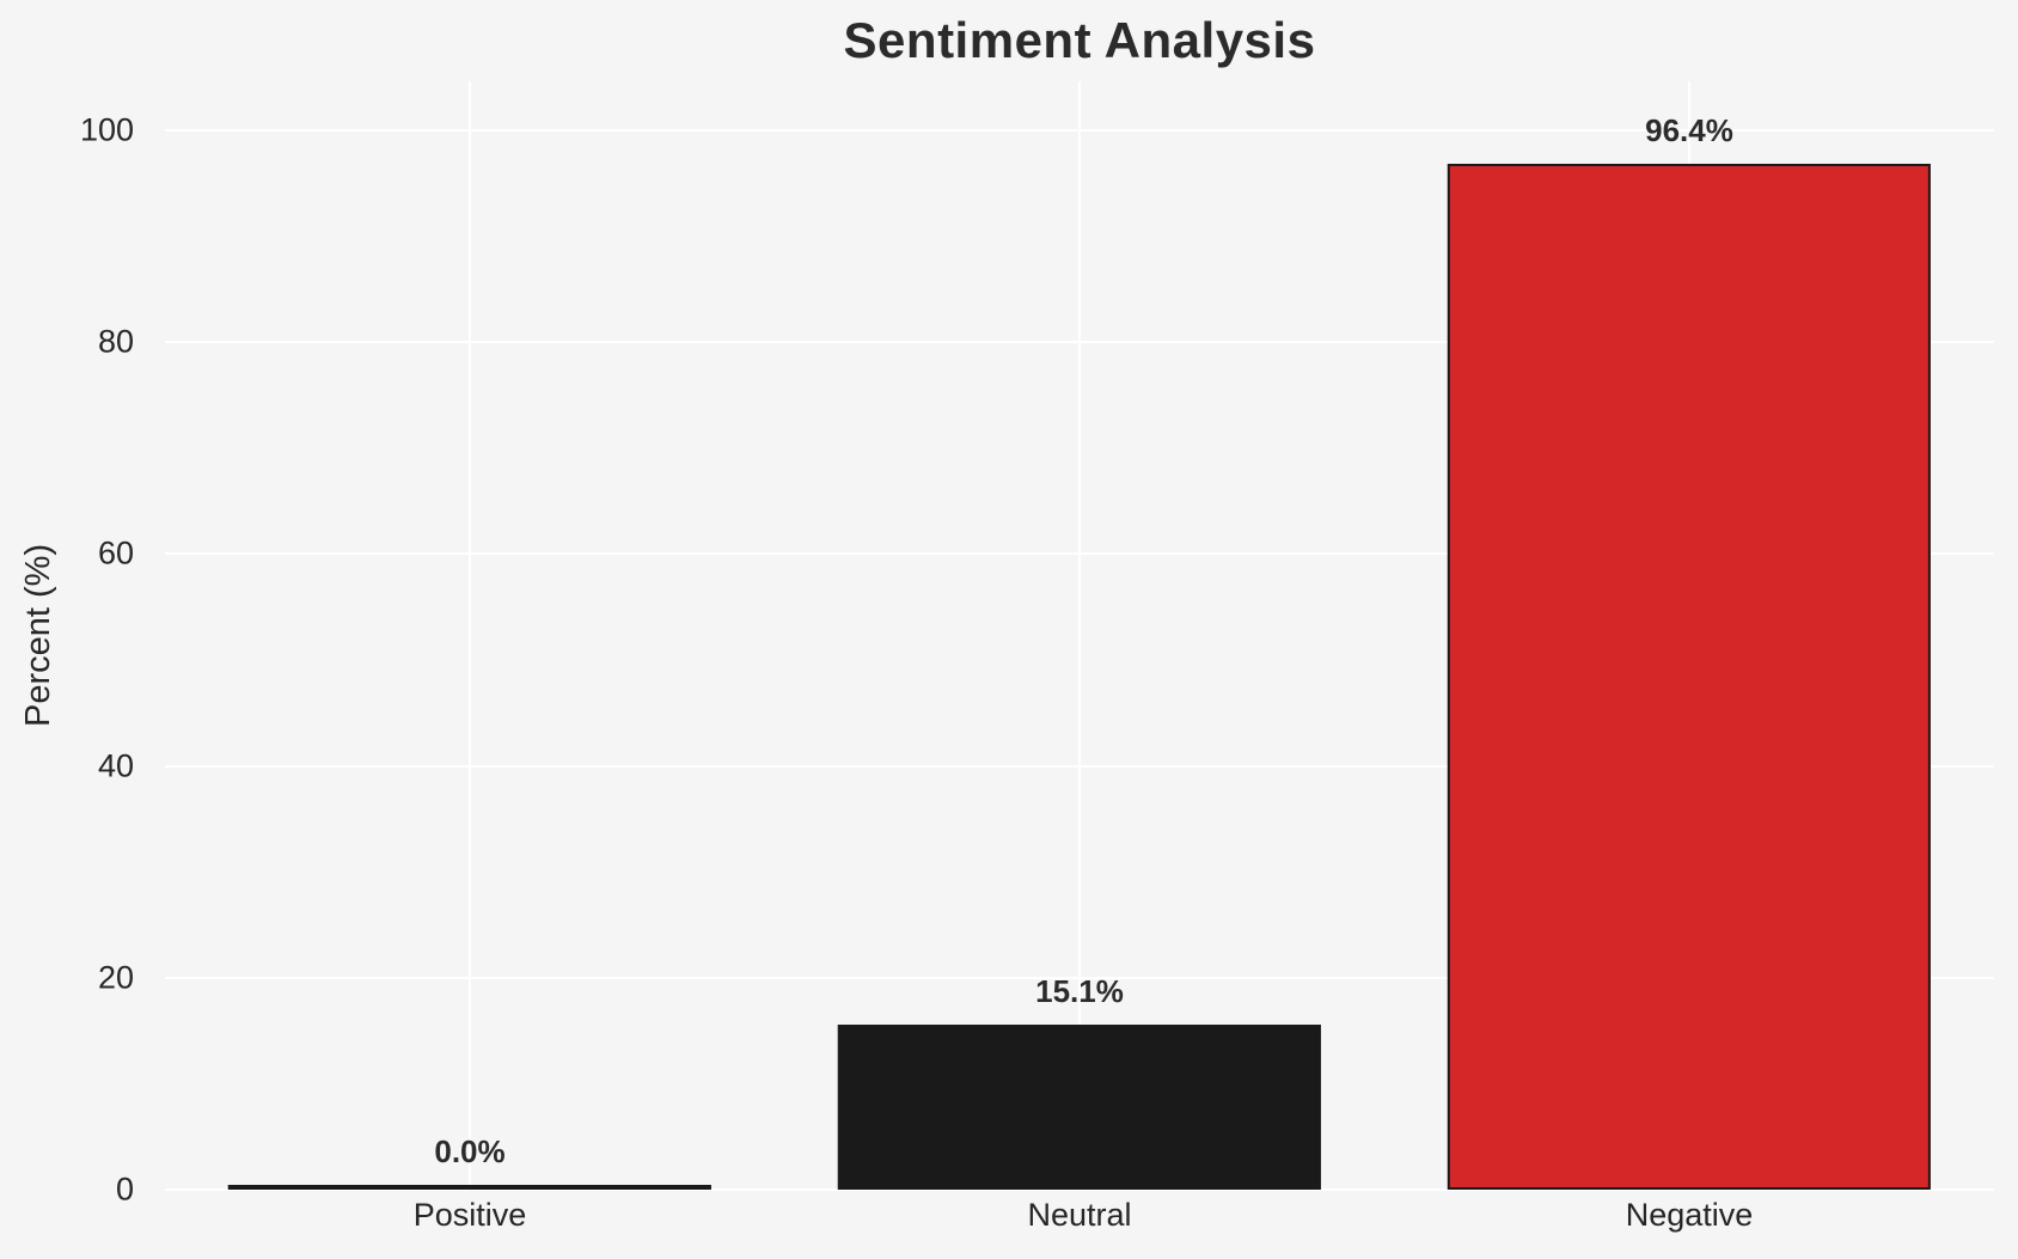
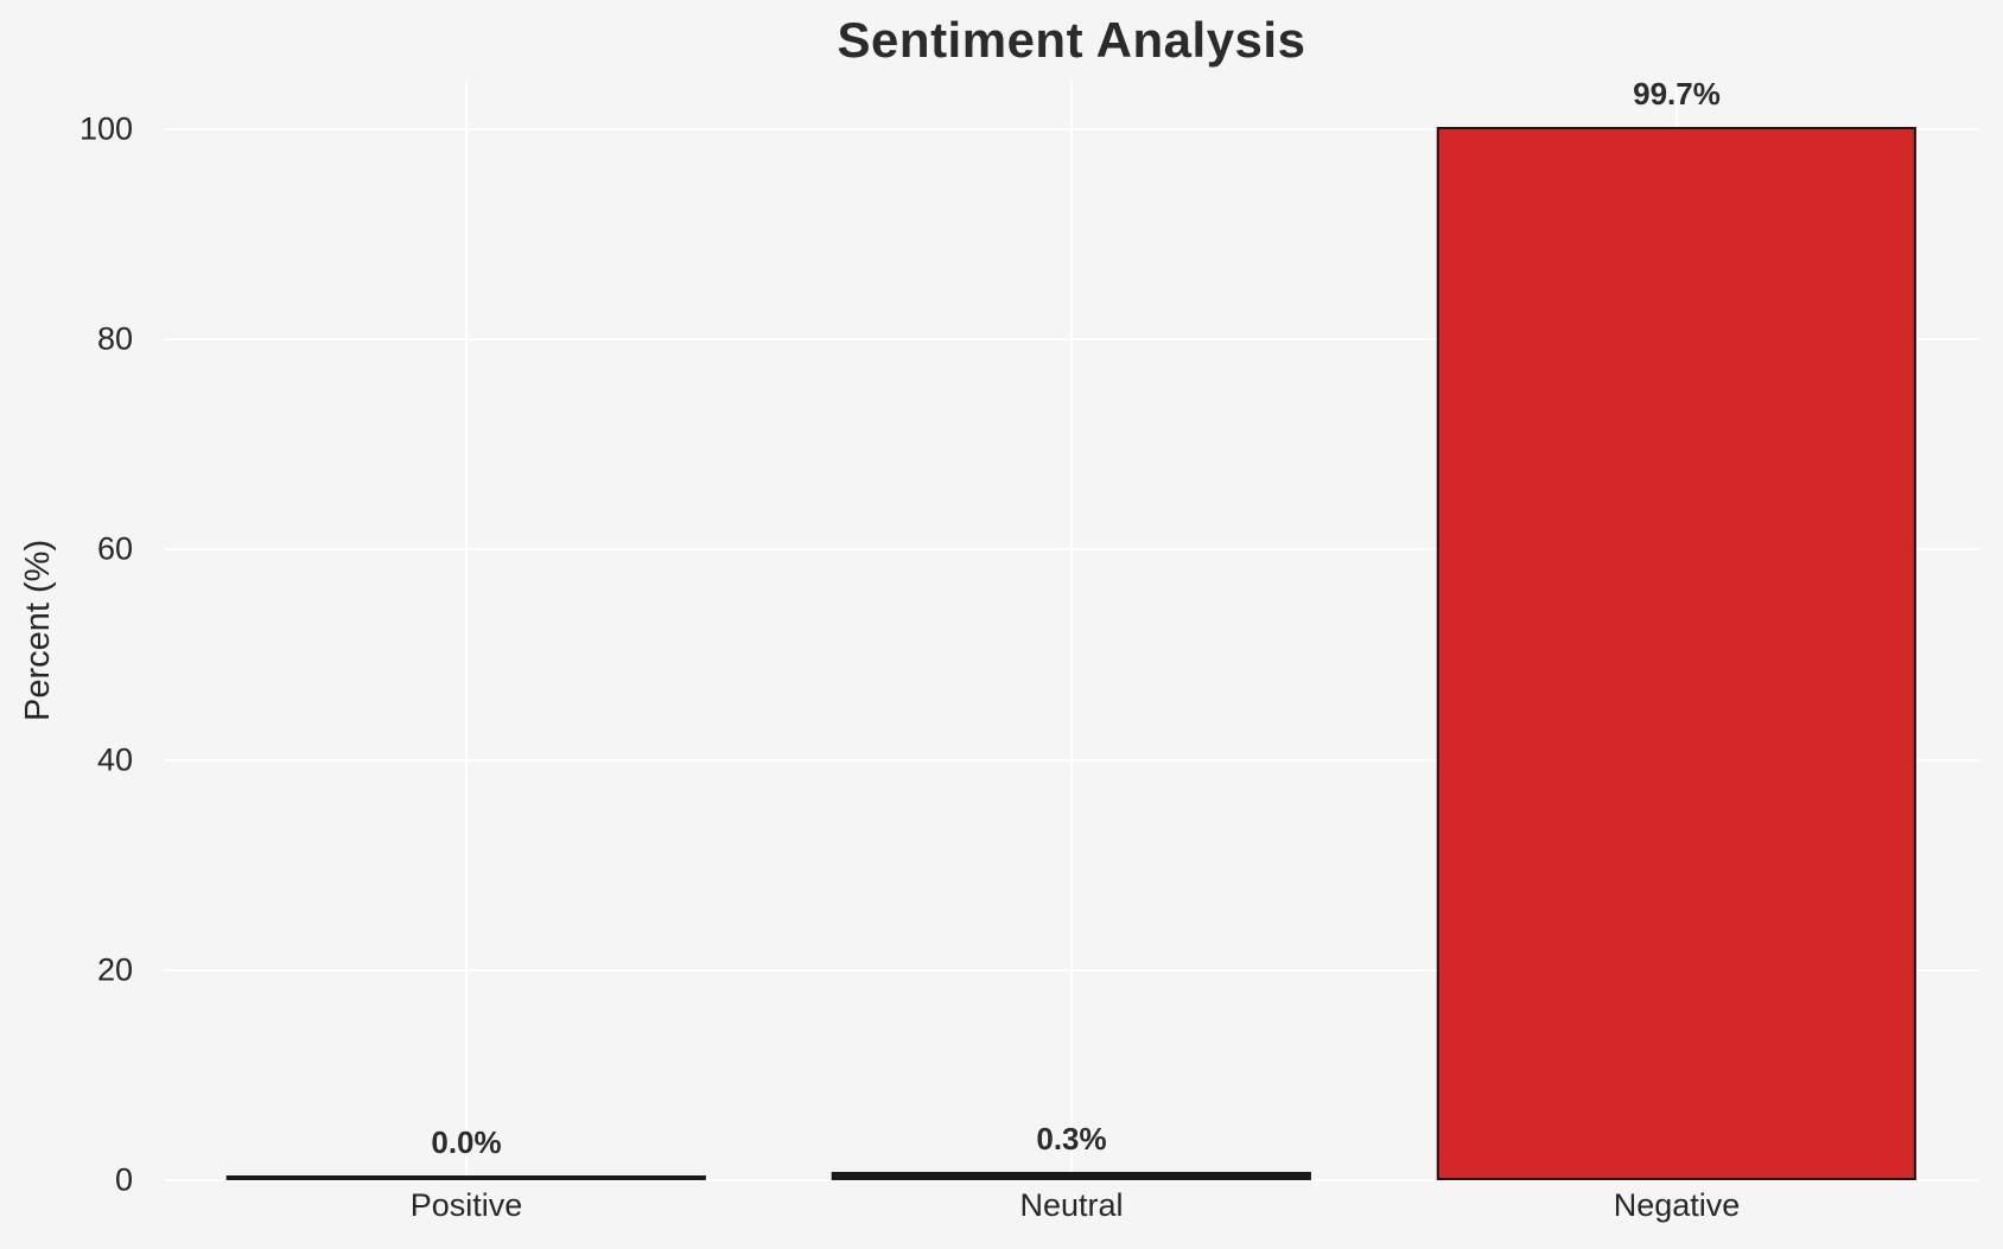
Neutral: 15.1% -> 0.3%
Negative: 96.4% -> 99.7%
